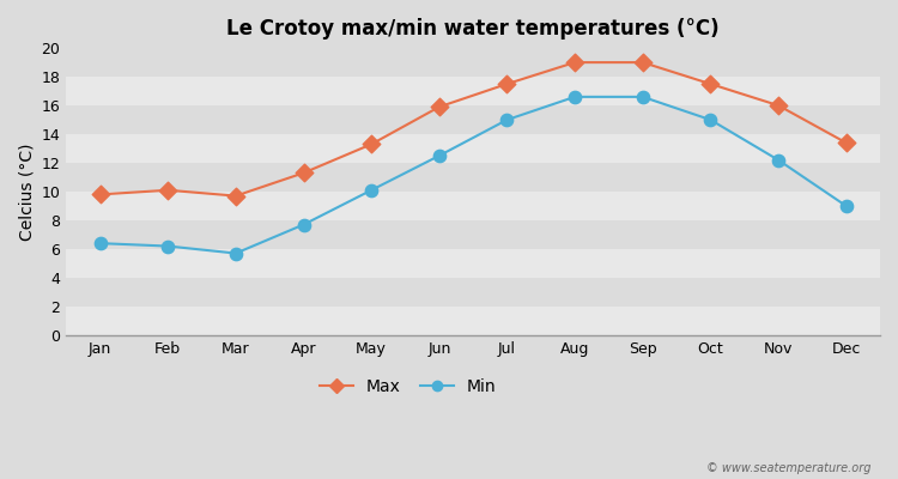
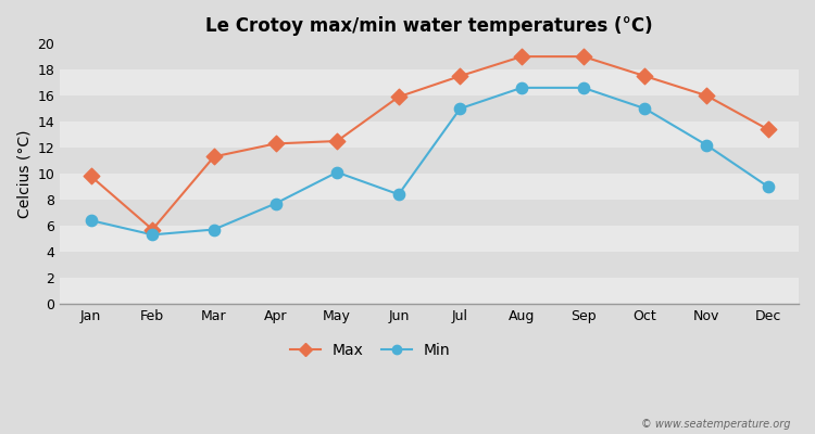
Max/Feb: 10.1 -> 5.7
Min/Feb: 6.2 -> 5.3
Max/Mar: 9.7 -> 11.3
Max/Apr: 11.3 -> 12.3
Max/May: 13.3 -> 12.5
Min/Jun: 12.5 -> 8.4
